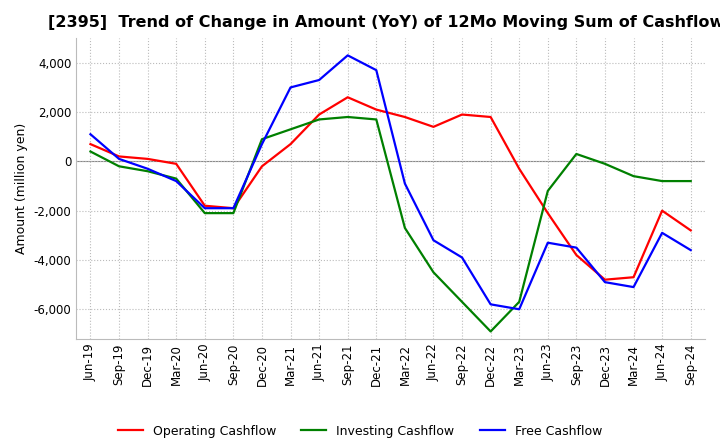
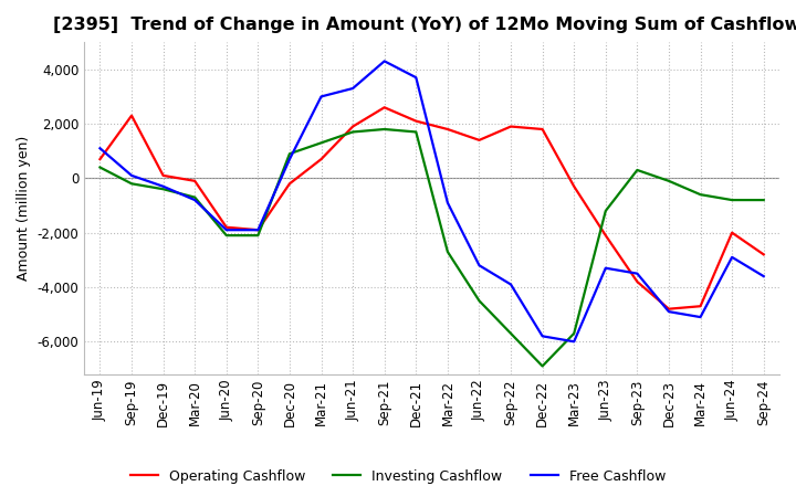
Operating Cashflow/Sep-19: 200 -> 2,300
